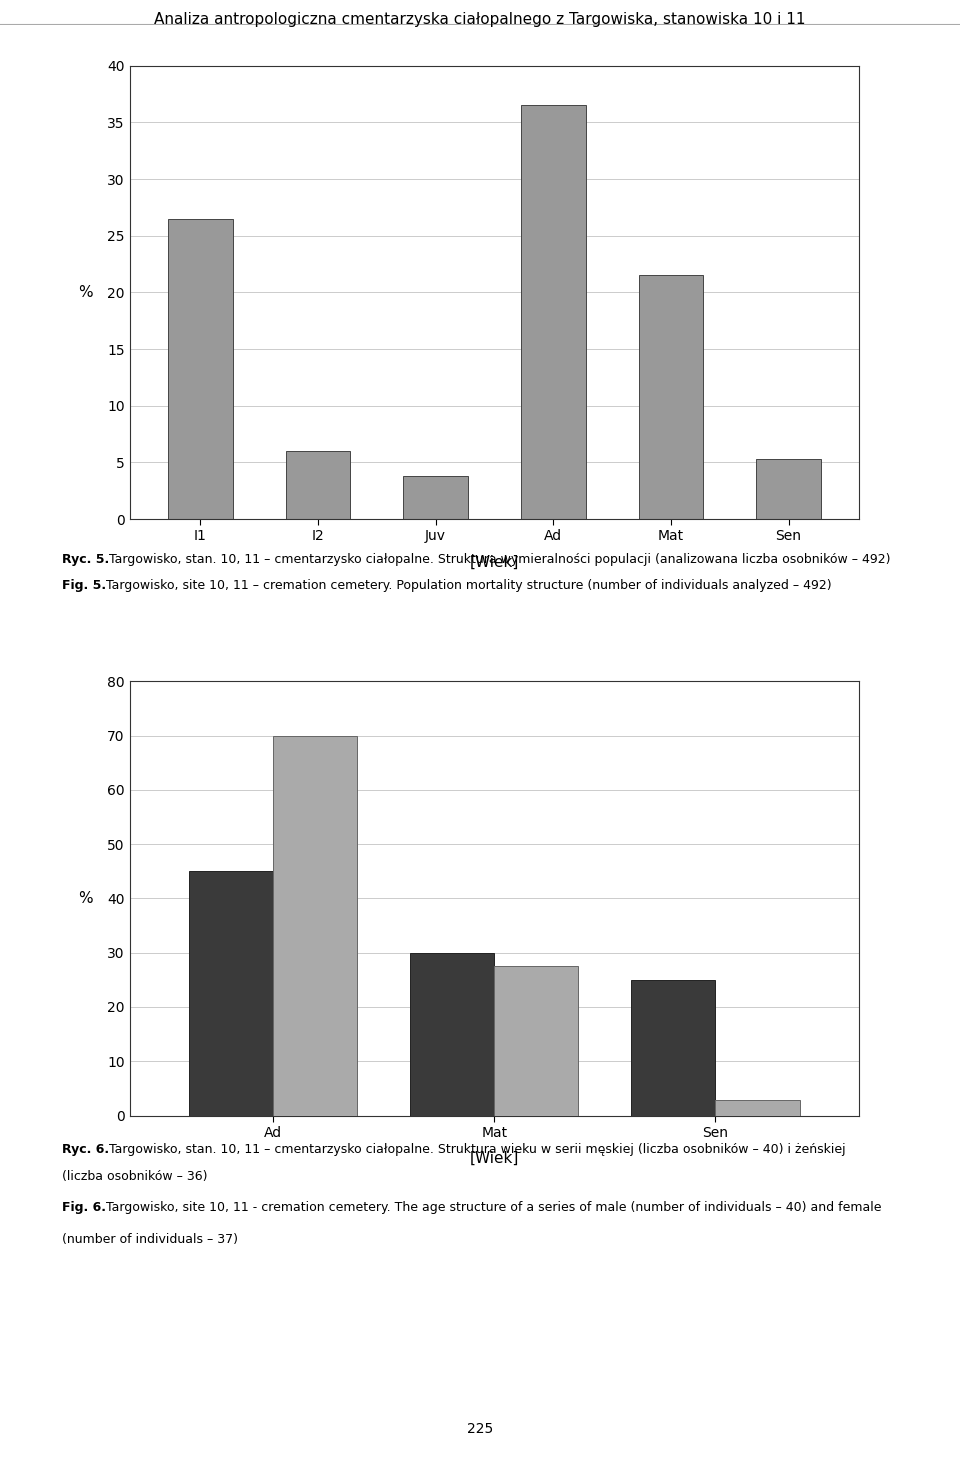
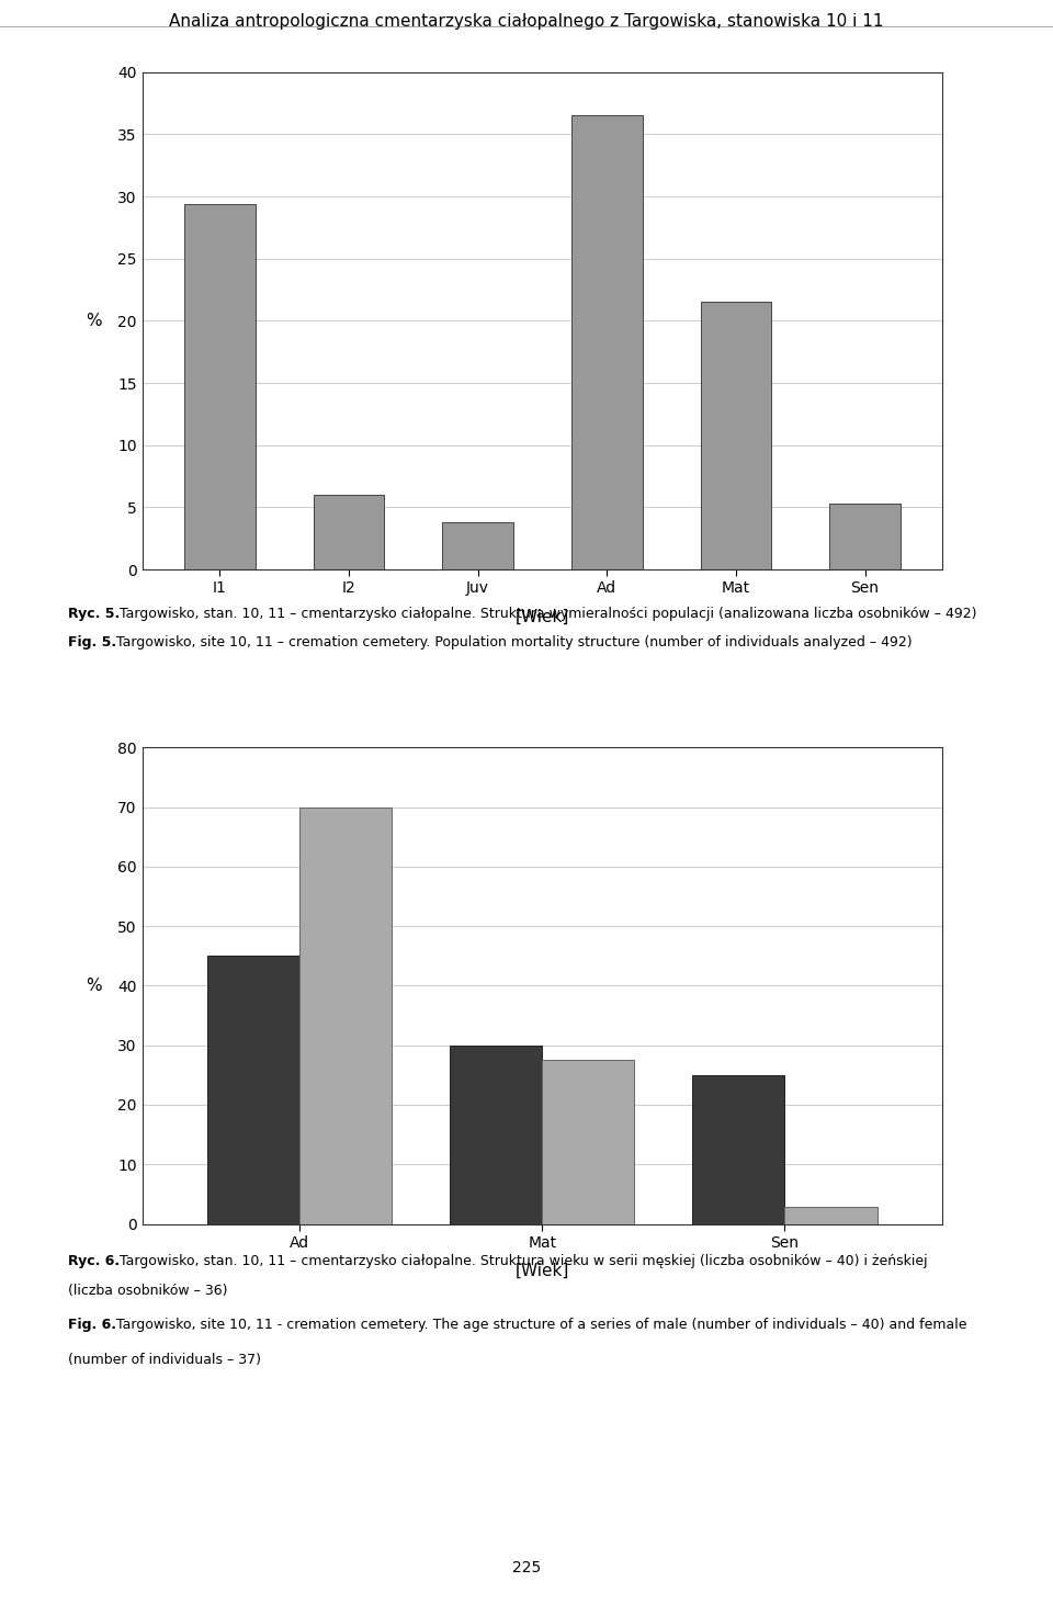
I1: 26.5 -> 29.4
